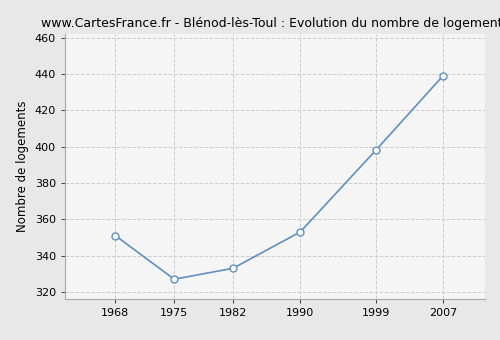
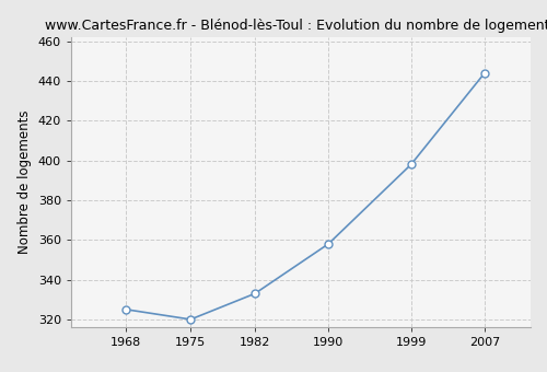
1968: 351 -> 325
1975: 327 -> 320
1990: 353 -> 358
2007: 439 -> 444
